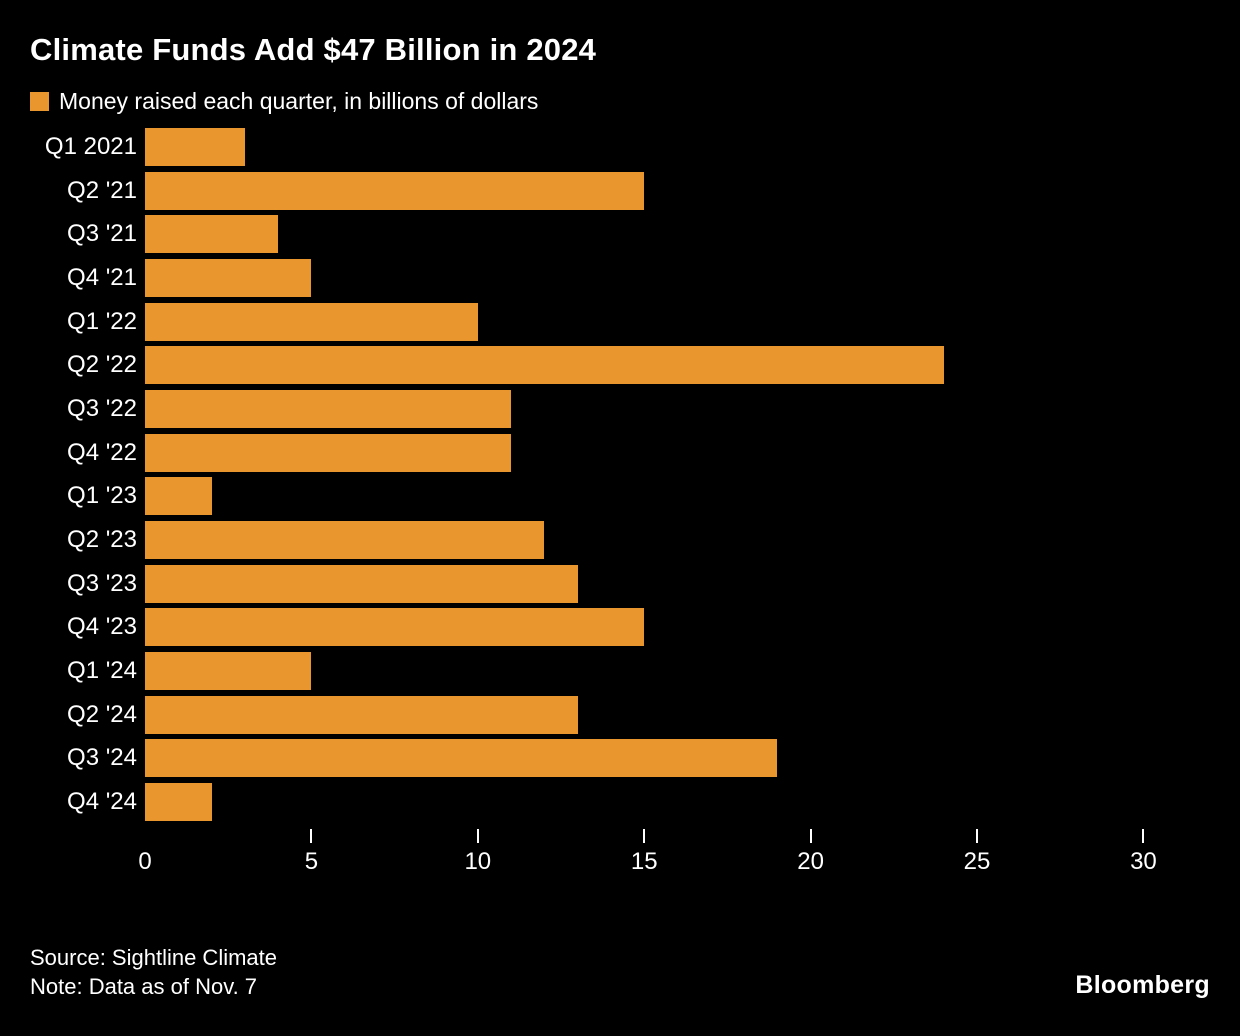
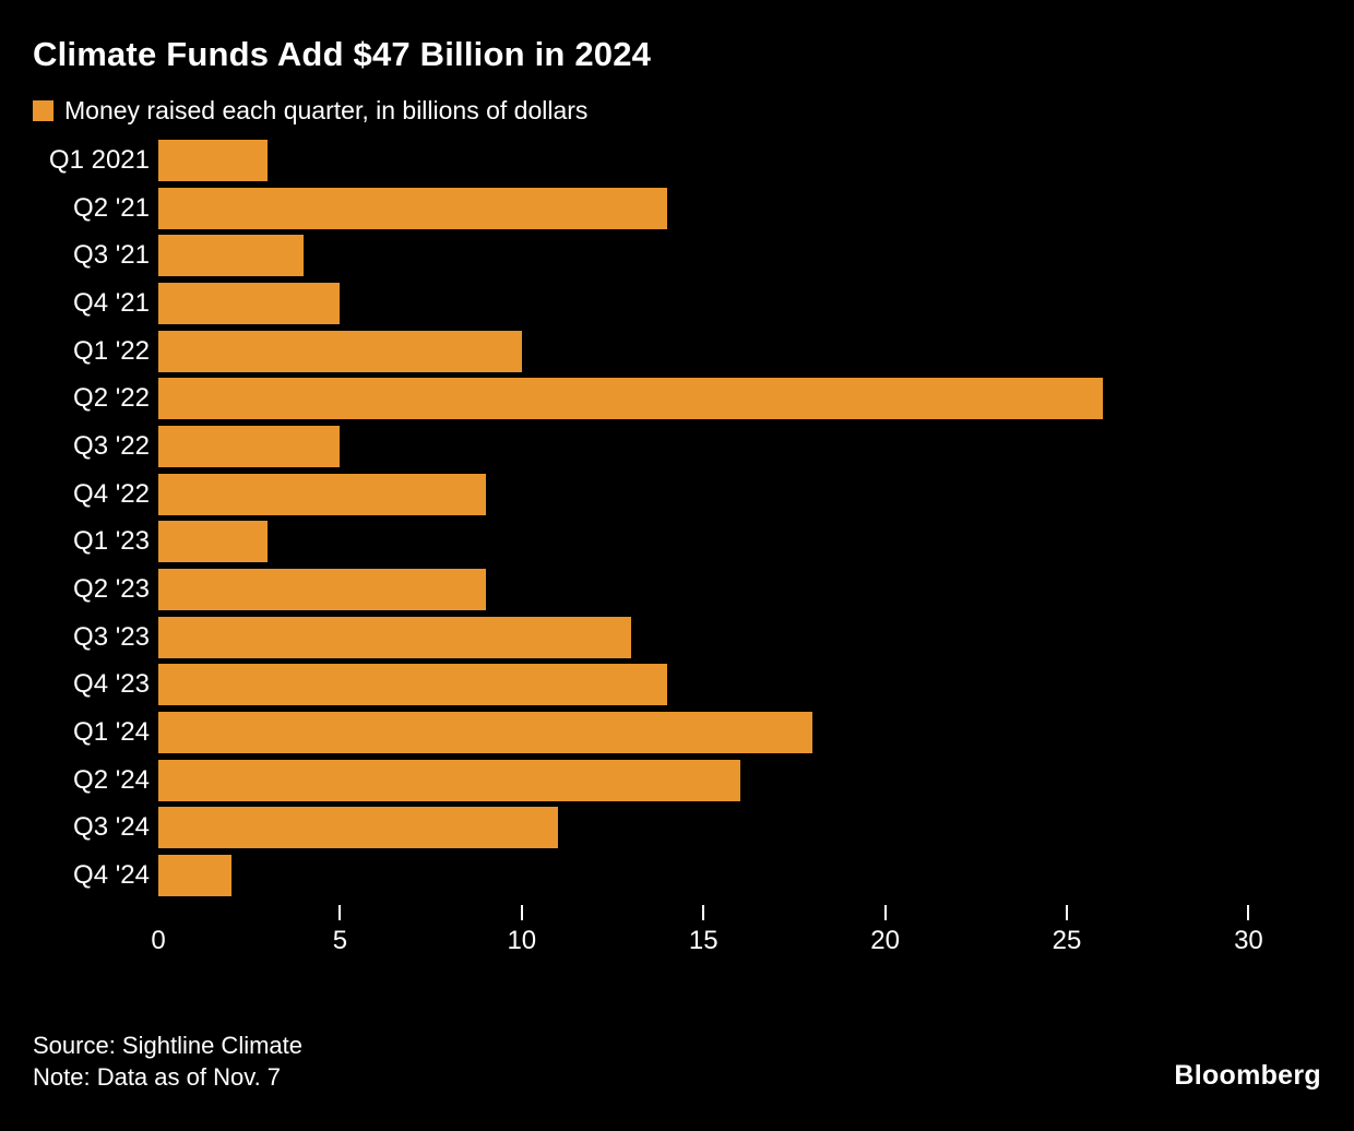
Q2 '21: 15 -> 14
Q2 '22: 24 -> 26
Q3 '22: 11 -> 5
Q4 '22: 11 -> 9
Q1 '23: 2 -> 3
Q2 '23: 12 -> 9
Q4 '23: 15 -> 14
Q1 '24: 5 -> 18
Q2 '24: 13 -> 16
Q3 '24: 19 -> 11
